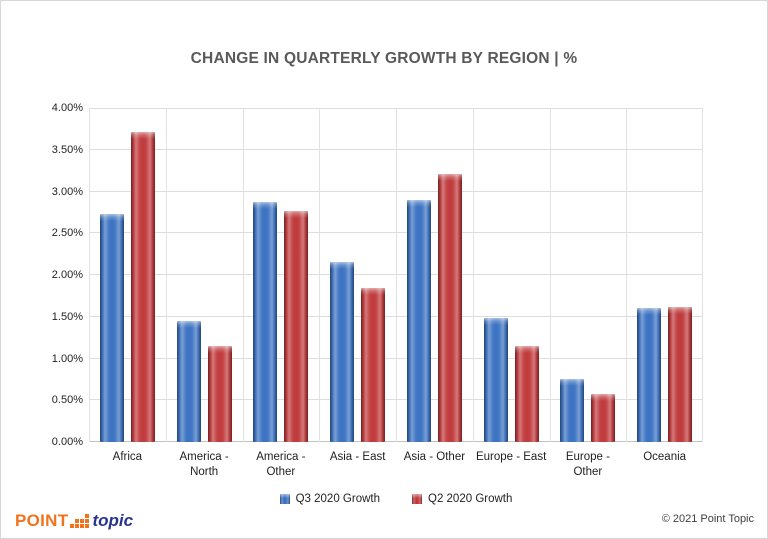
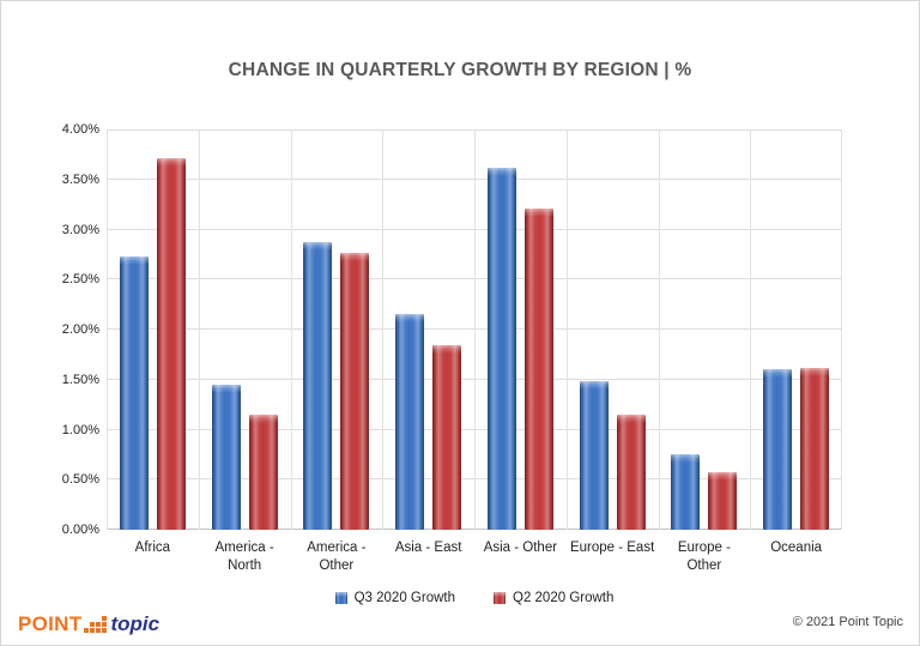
Q3 2020 Growth/Asia - Other: 2.9% -> 3.6%
